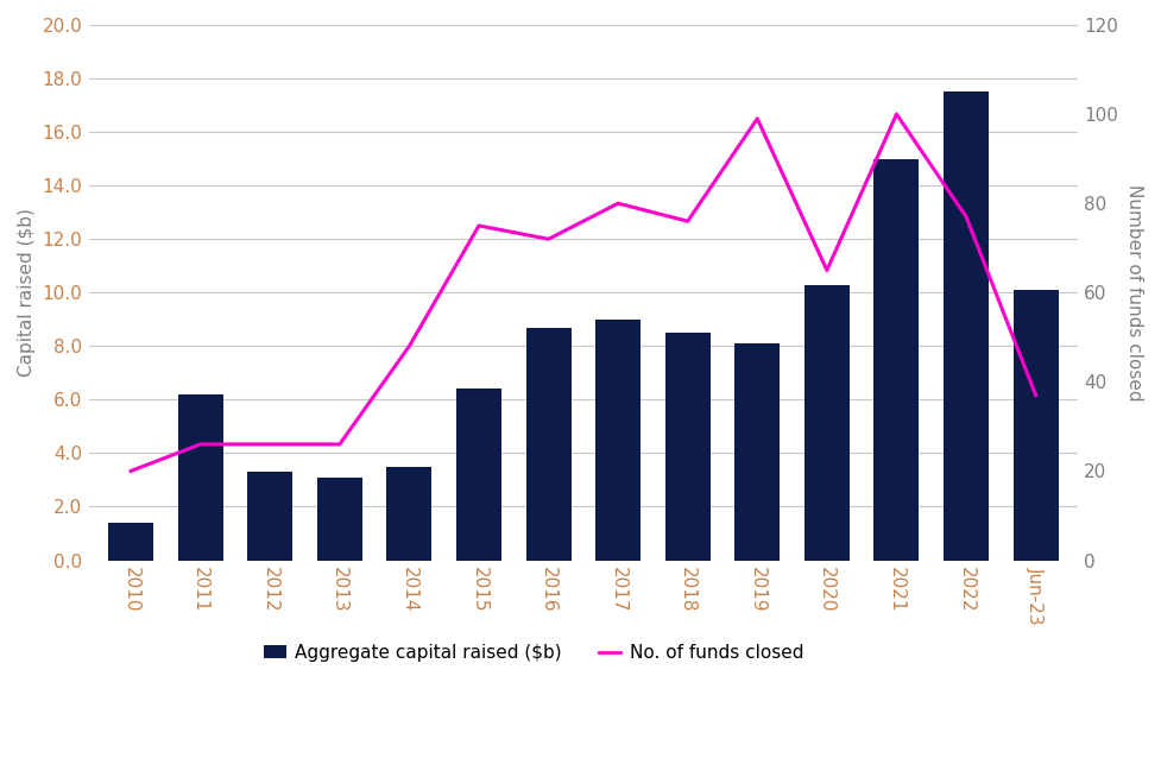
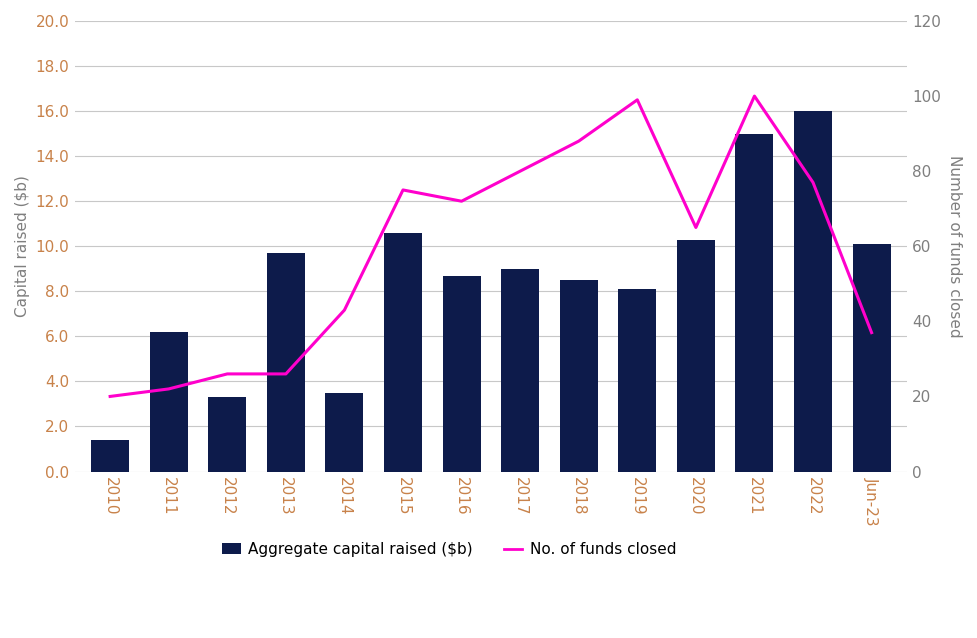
No. of funds closed/2011: 26 -> 22
Aggregate capital raised ($b)/2013: 3.1 -> 9.7
No. of funds closed/2014: 48 -> 43
Aggregate capital raised ($b)/2015: 6.4 -> 10.6
No. of funds closed/2018: 76 -> 88
Aggregate capital raised ($b)/2022: 17.5 -> 16.0
